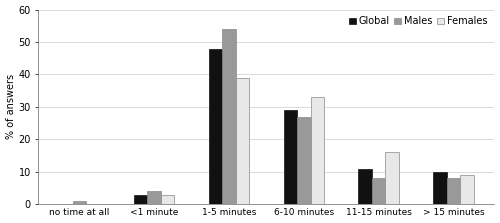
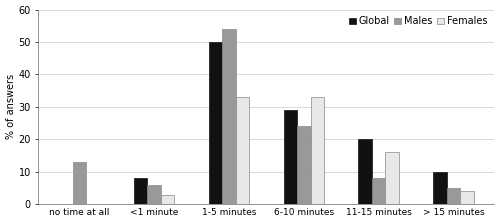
Males/no time at all: 1 -> 13
Global/<1 minute: 3 -> 8
Males/<1 minute: 4 -> 6
Global/1-5 minutes: 48 -> 50
Females/1-5 minutes: 39 -> 33
Males/6-10 minutes: 27 -> 24
Global/11-15 minutes: 11 -> 20
Males/> 15 minutes: 8 -> 5
Females/> 15 minutes: 9 -> 4
